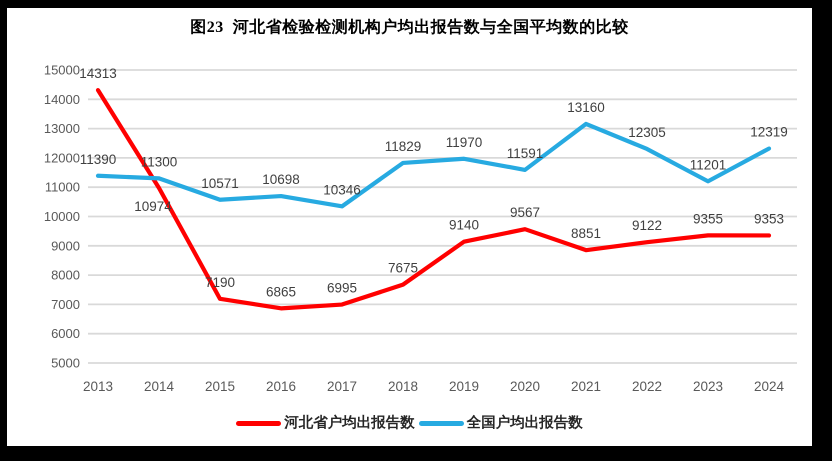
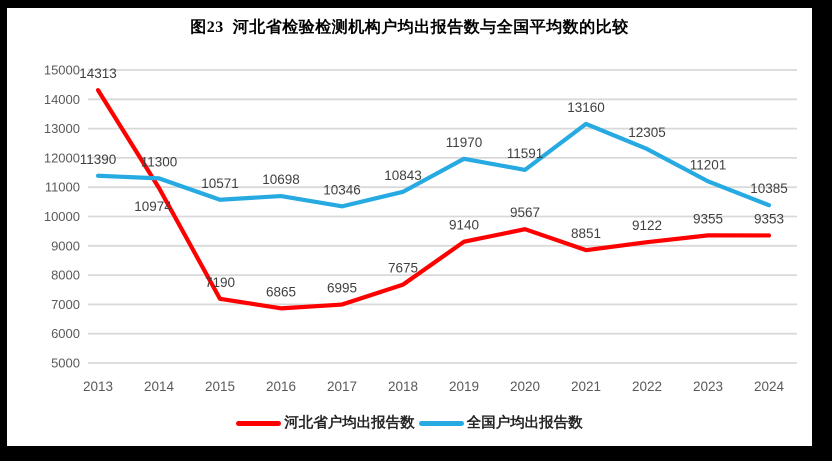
全国户均出报告数/2018: 11829 -> 10843
全国户均出报告数/2024: 12319 -> 10385
